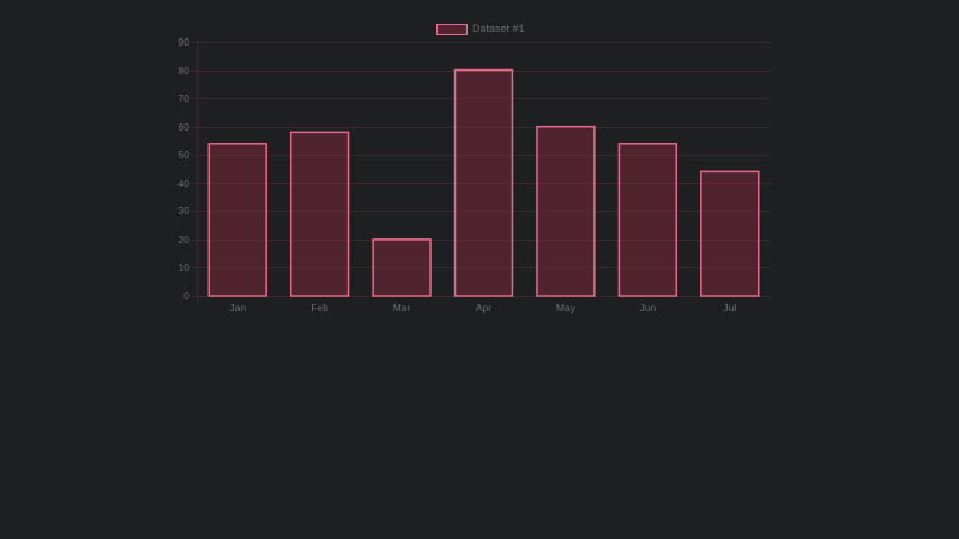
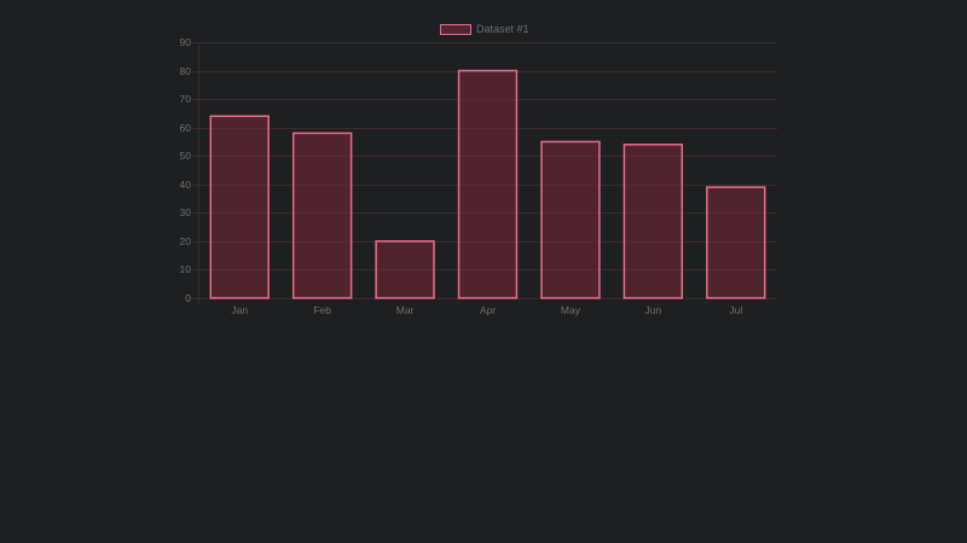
Jan: 54 -> 64
May: 60 -> 55
Jul: 44 -> 39
